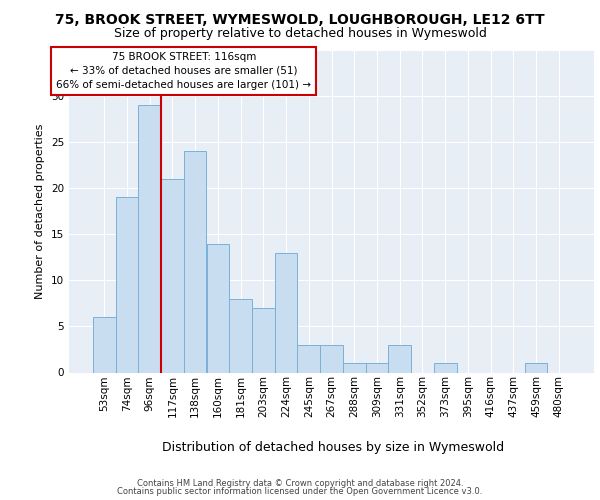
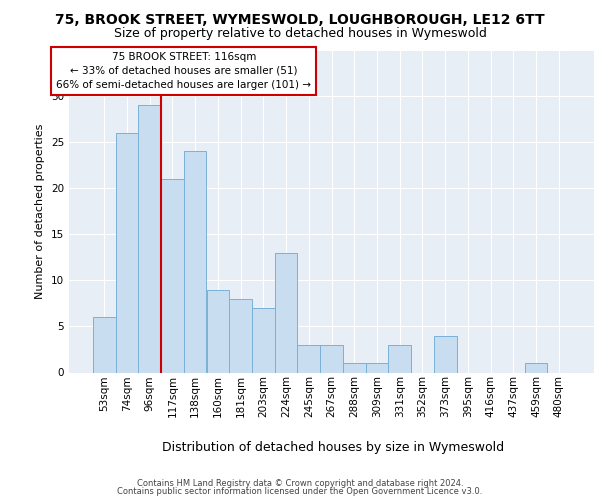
74sqm: 19 -> 26
160sqm: 14 -> 9
373sqm: 1 -> 4
